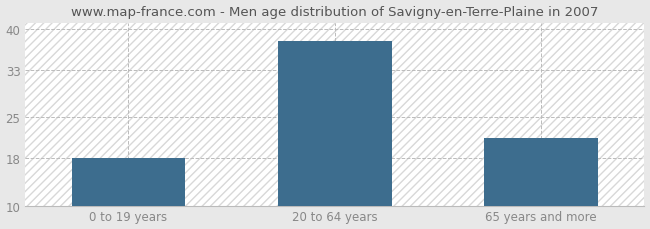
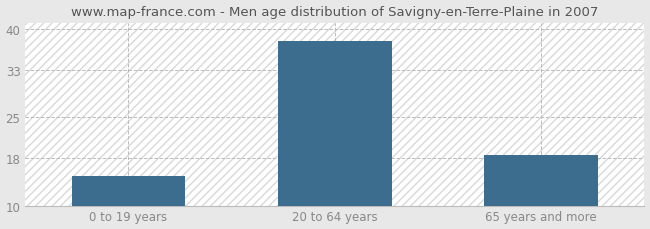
0 to 19 years: 18.0 -> 15.0
65 years and more: 21.4 -> 18.5
